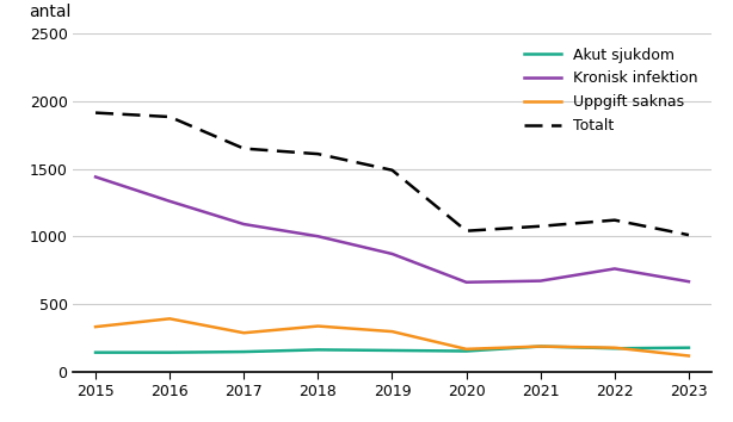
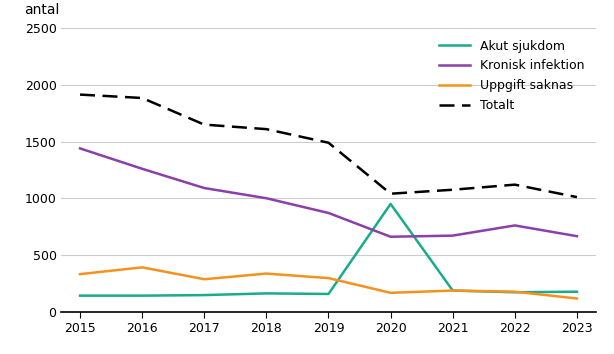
Akut sjukdom/2020: 150 -> 950
